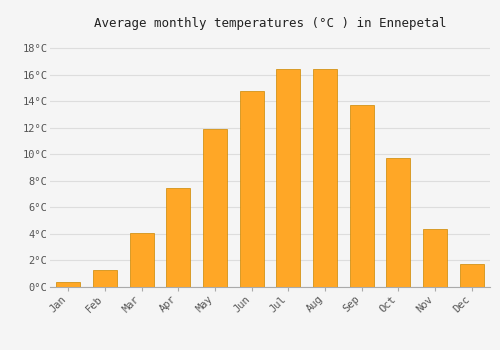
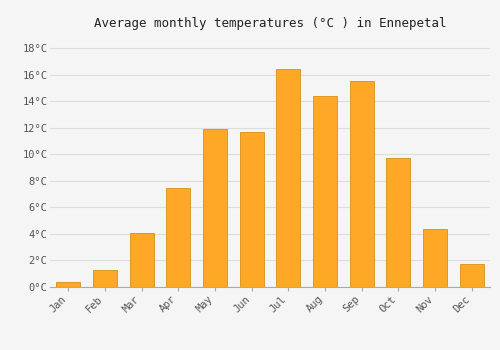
Jun: 14.8°C -> 11.7°C
Aug: 16.4°C -> 14.4°C
Sep: 13.7°C -> 15.5°C
